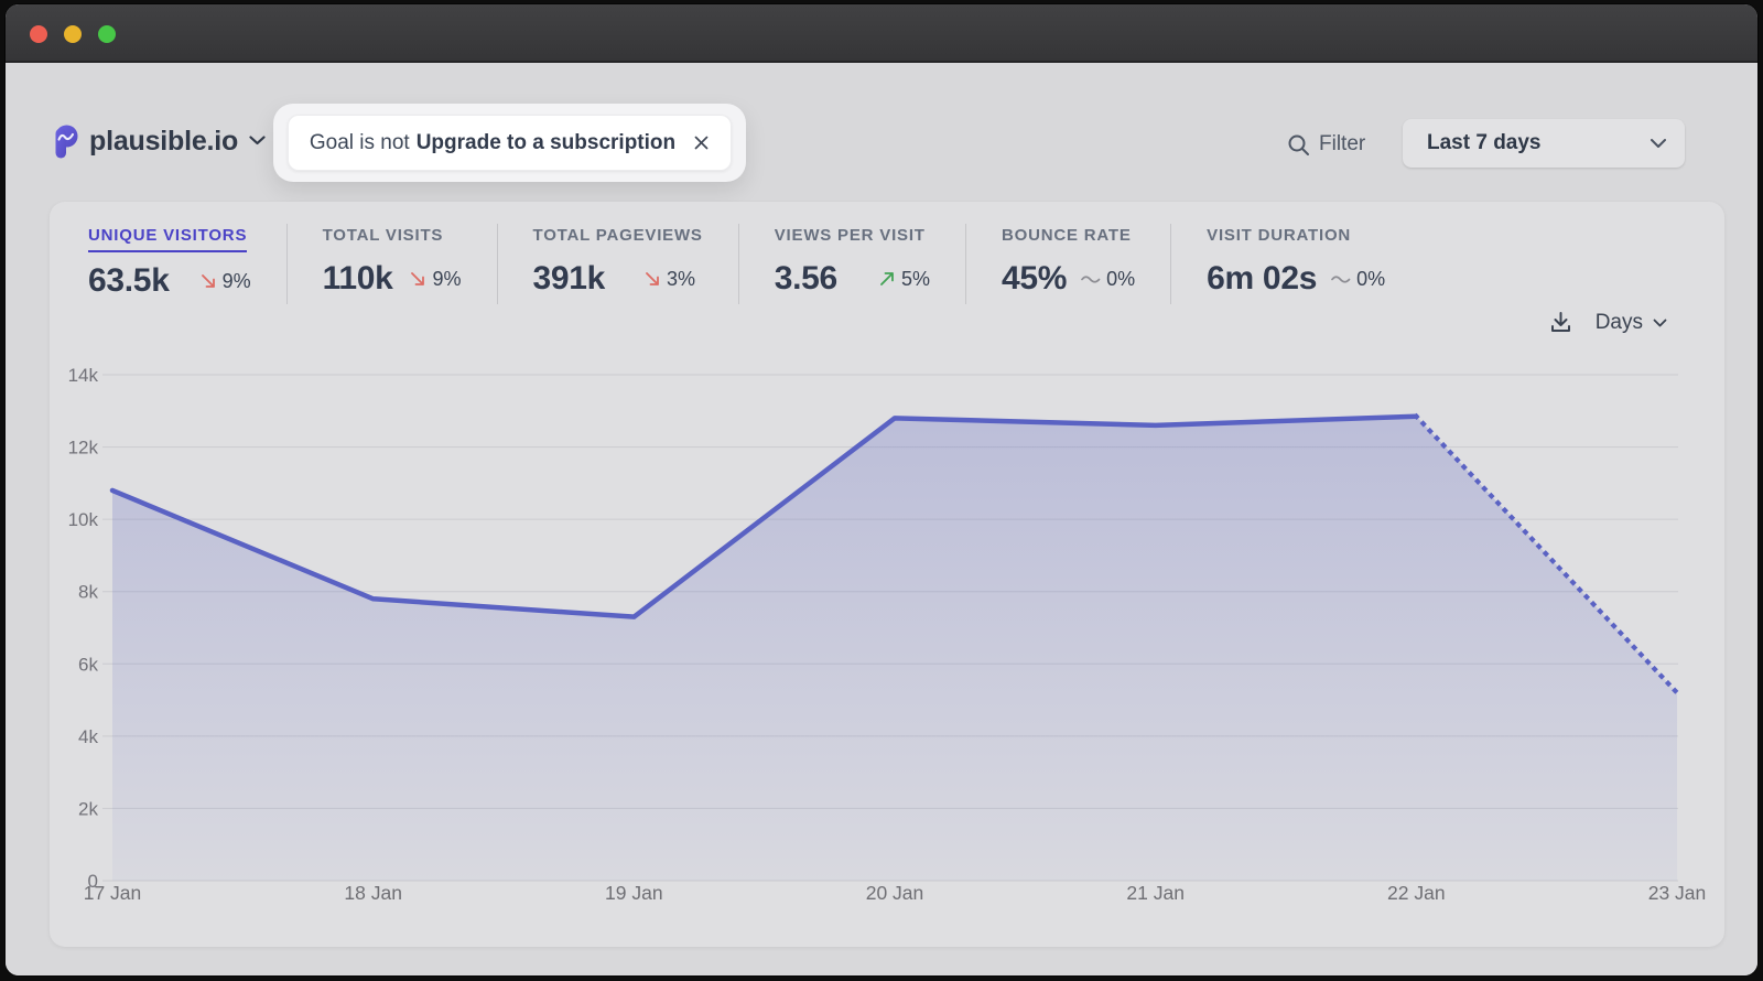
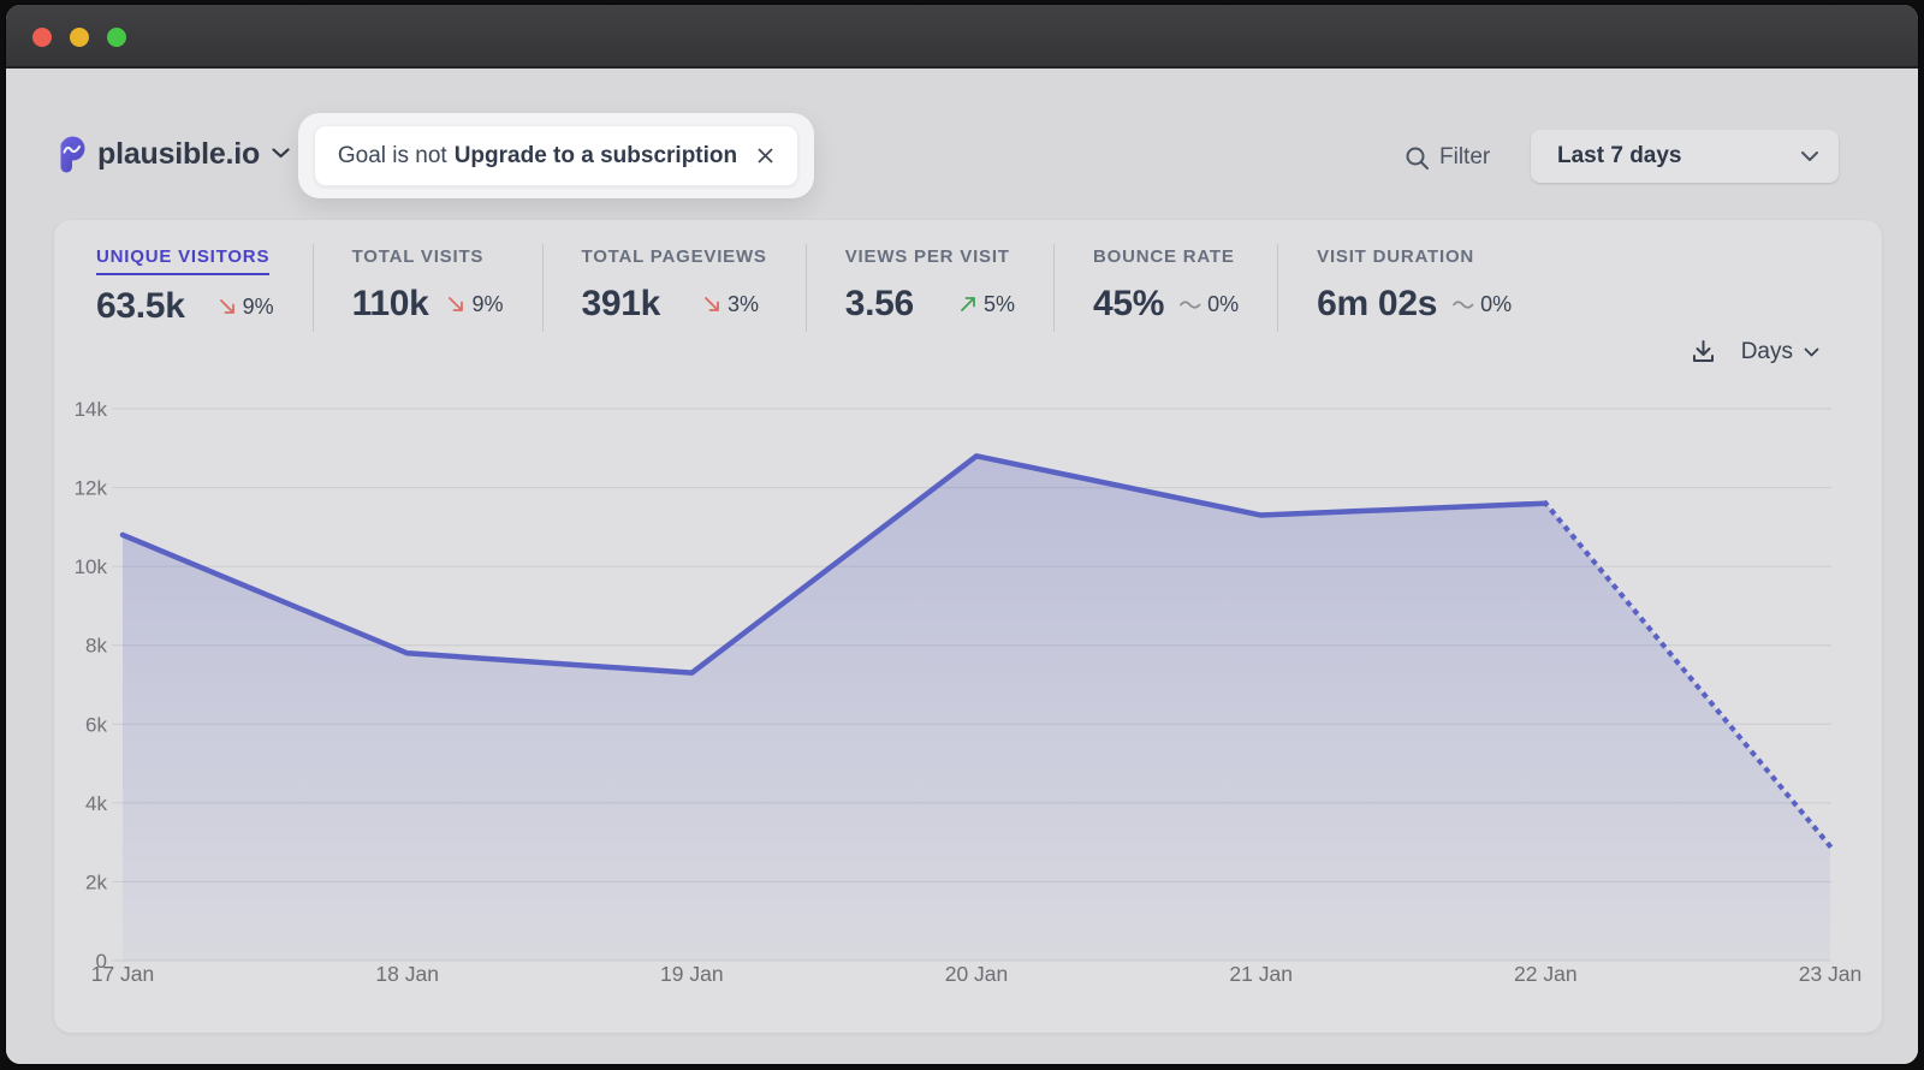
21 Jan: 12.6k -> 11.3k
22 Jan: 12.8k -> 11.6k
23 Jan: 5.2k -> 2.9k
